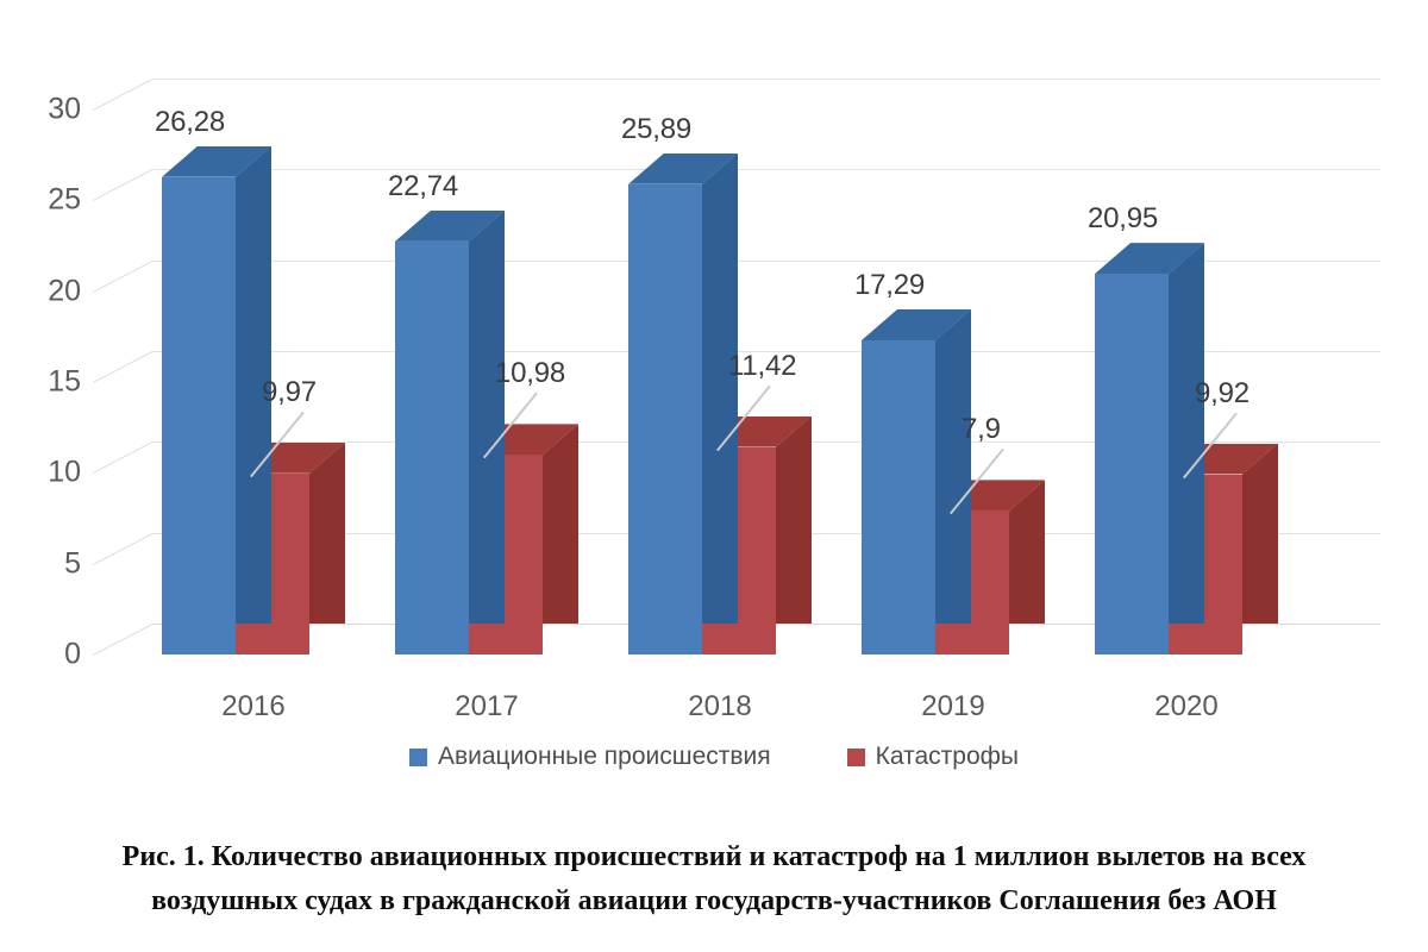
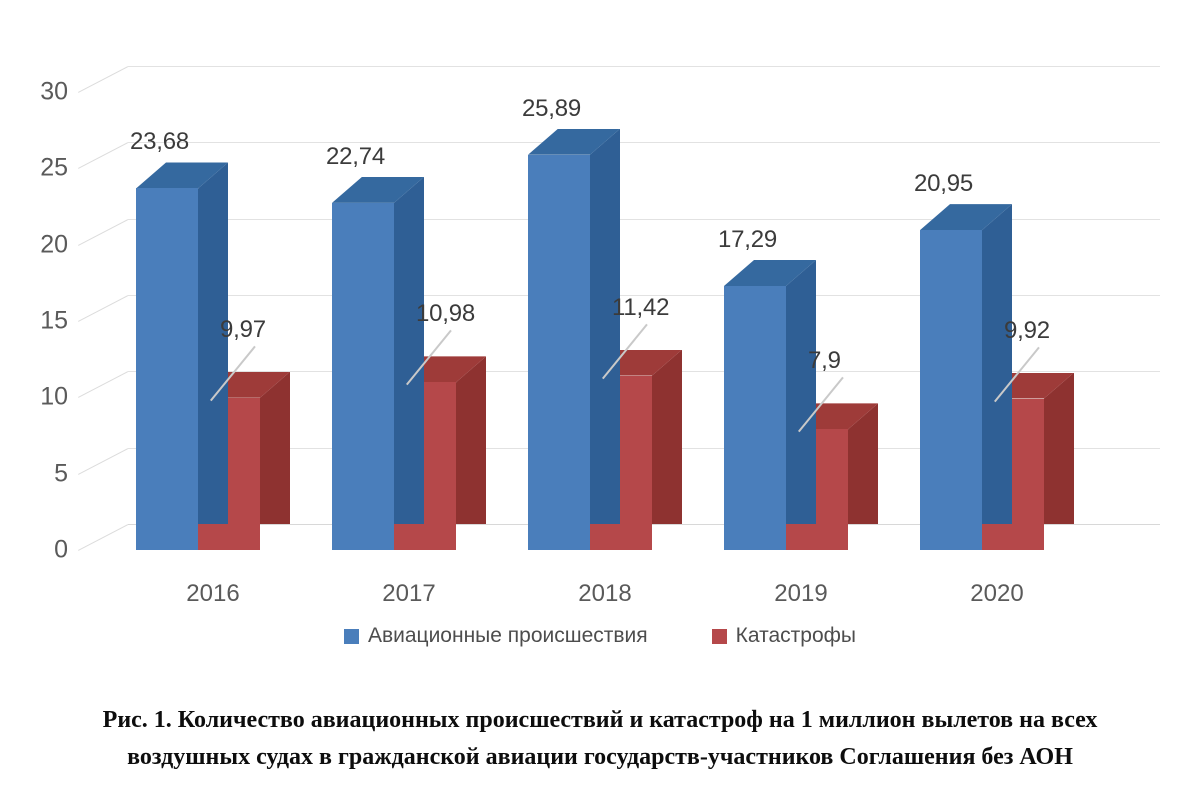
Авиационные происшествия/2016: 26,28 -> 23,68
